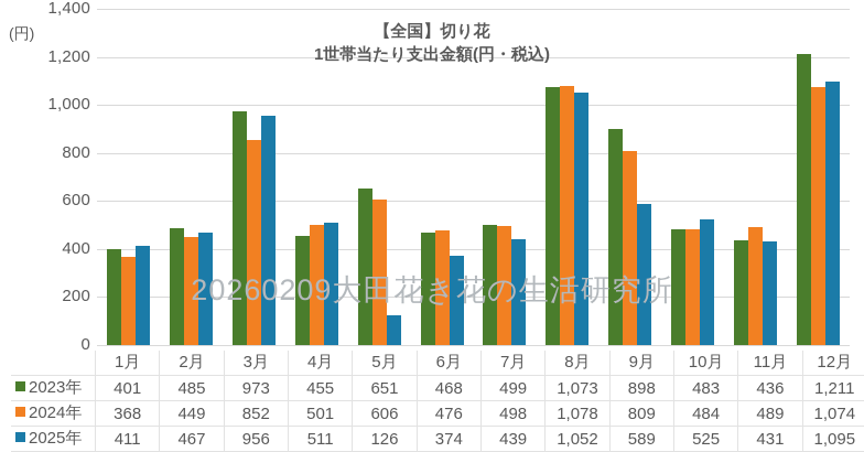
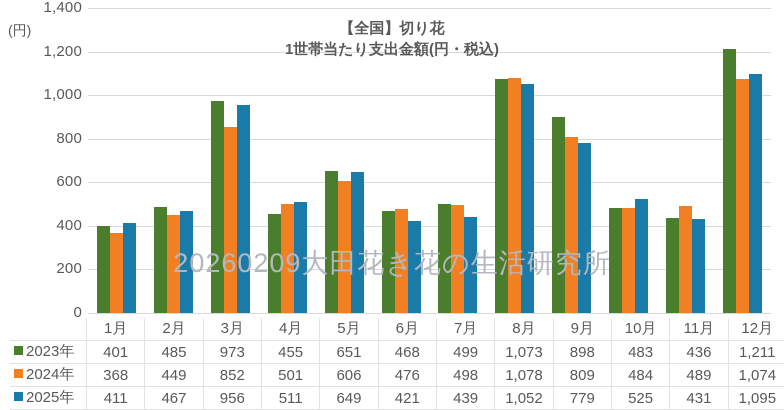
2025年/5月: 126 -> 649
2025年/6月: 374 -> 421
2025年/9月: 589 -> 779
